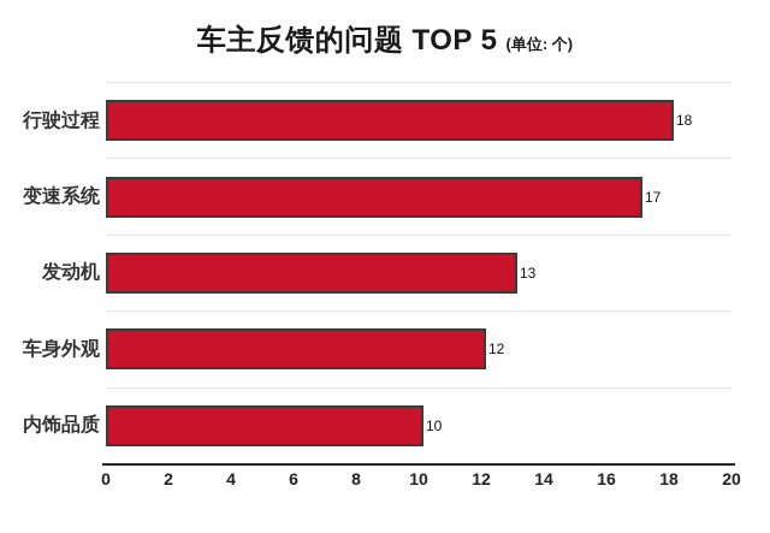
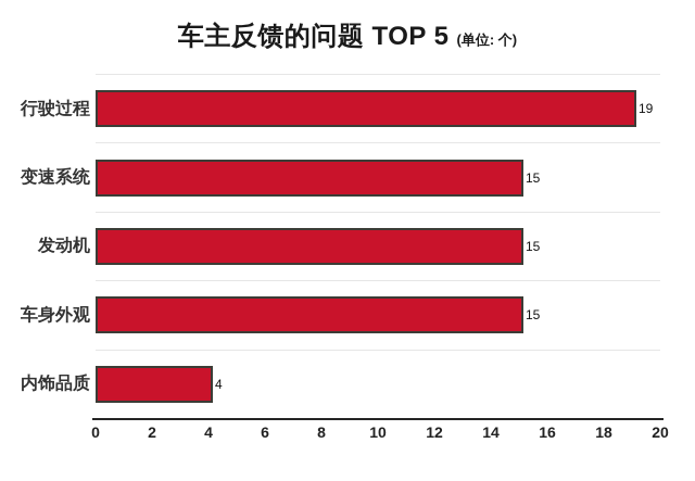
行驶过程: 18 -> 19
变速系统: 17 -> 15
发动机: 13 -> 15
车身外观: 12 -> 15
内饰品质: 10 -> 4
